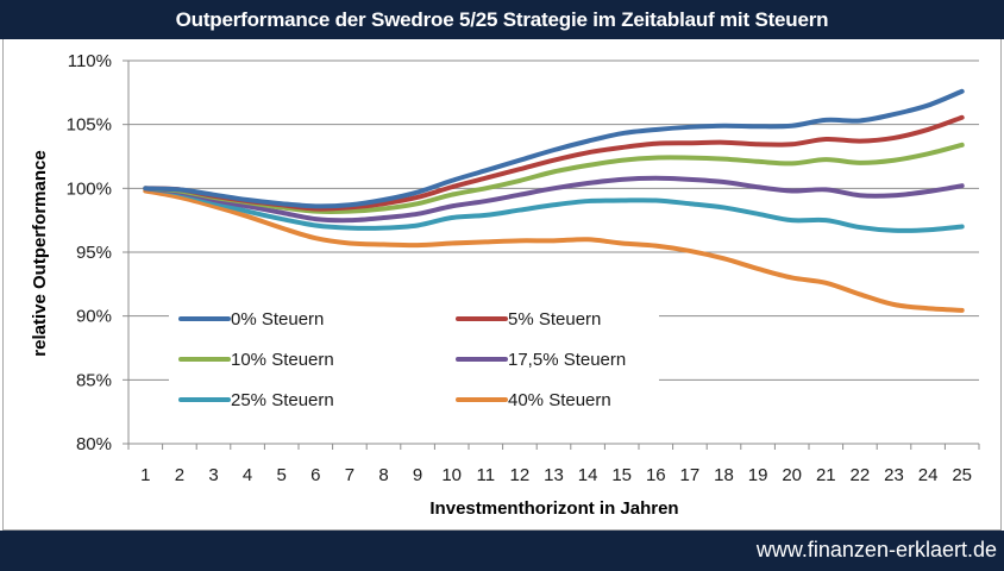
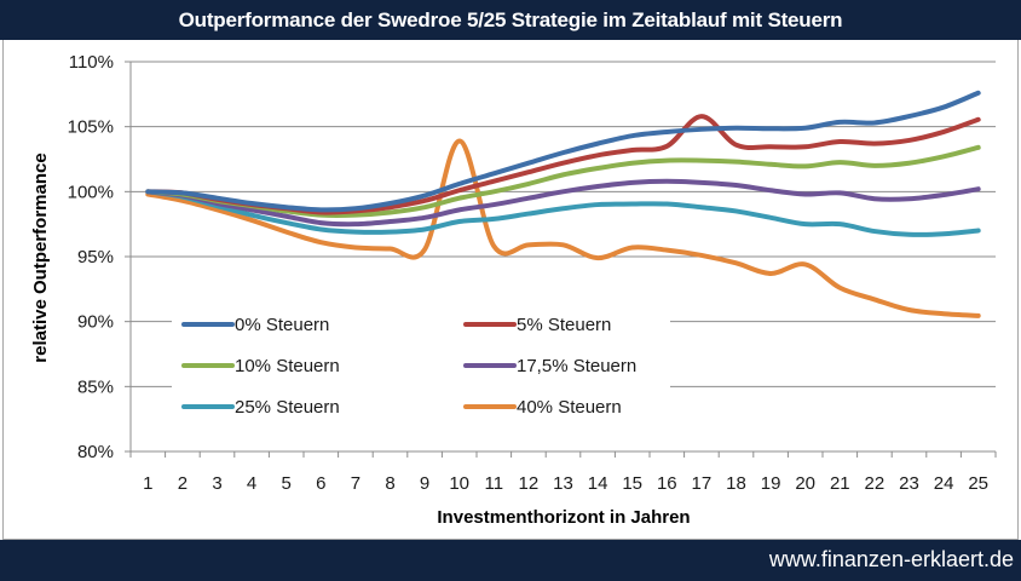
40% Steuern/10: 95.7% -> 103.9%
40% Steuern/14: 96.0% -> 94.9%
5% Steuern/17: 103.5% -> 105.8%
40% Steuern/20: 93.0% -> 94.4%
